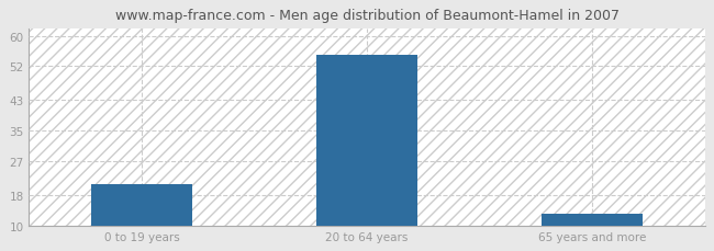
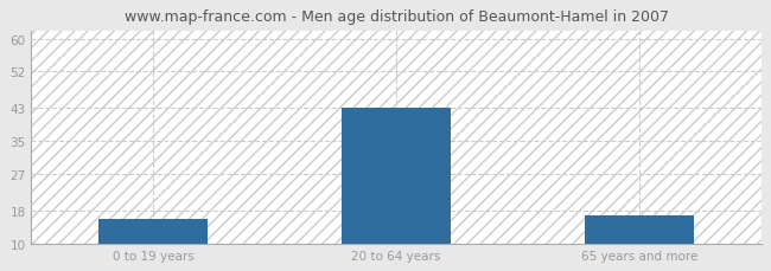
0 to 19 years: 21 -> 16
20 to 64 years: 55 -> 43
65 years and more: 13 -> 17
